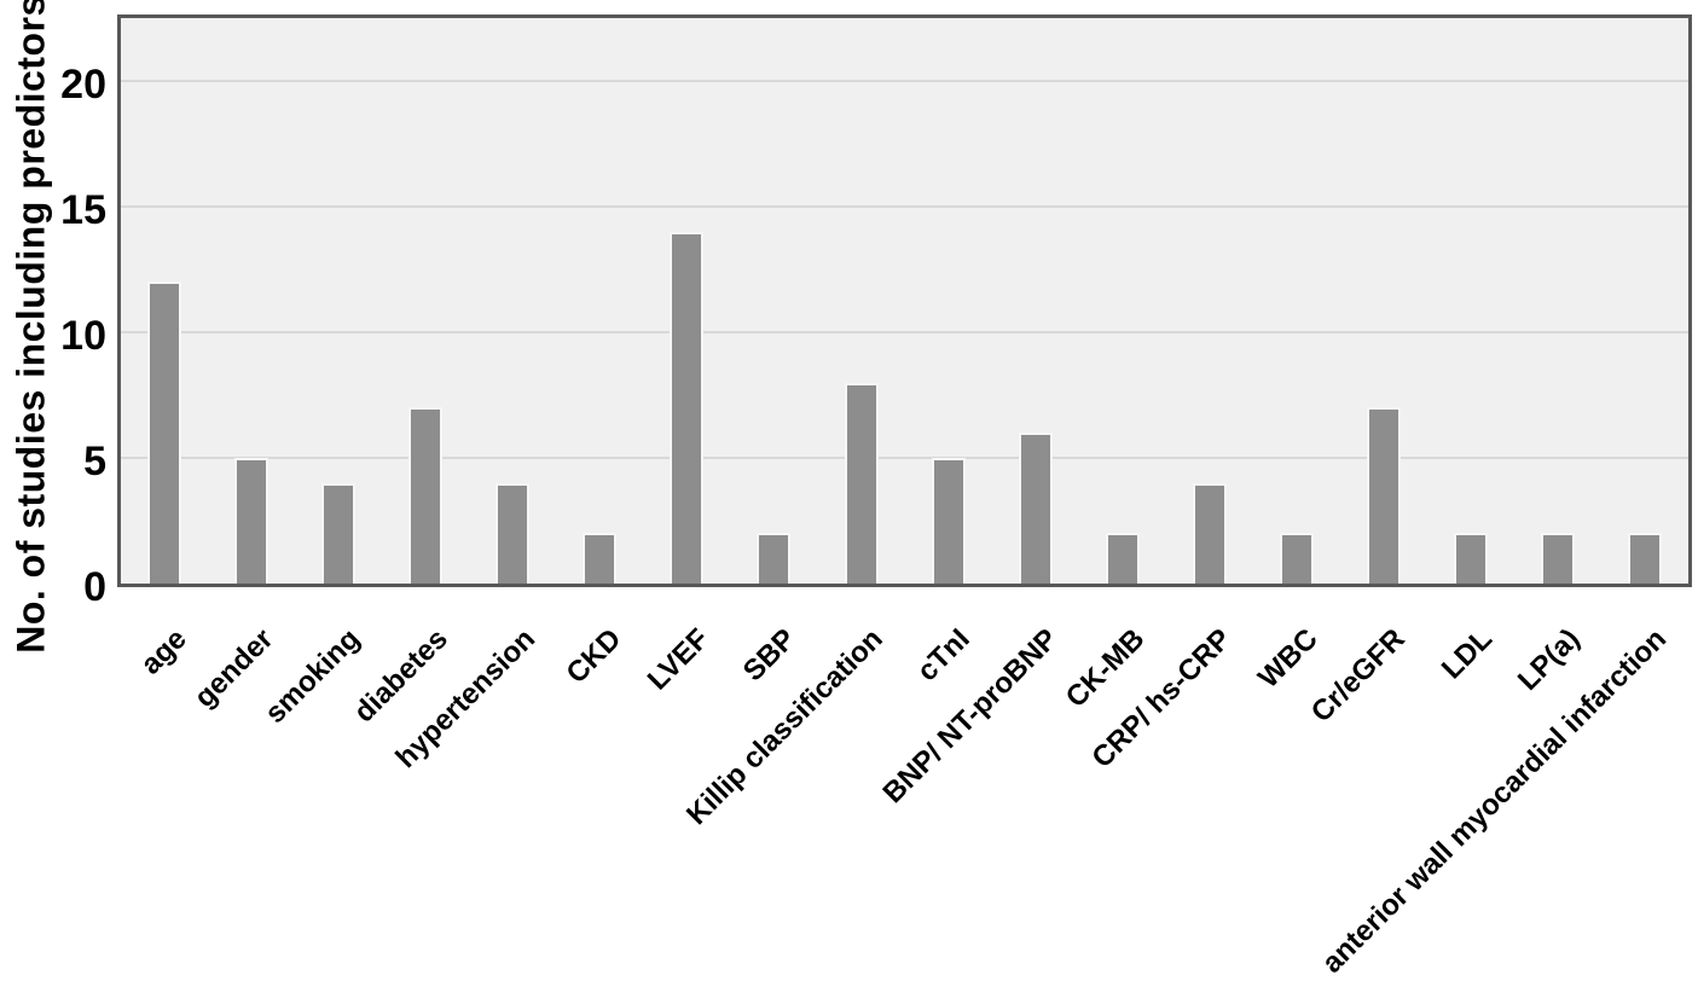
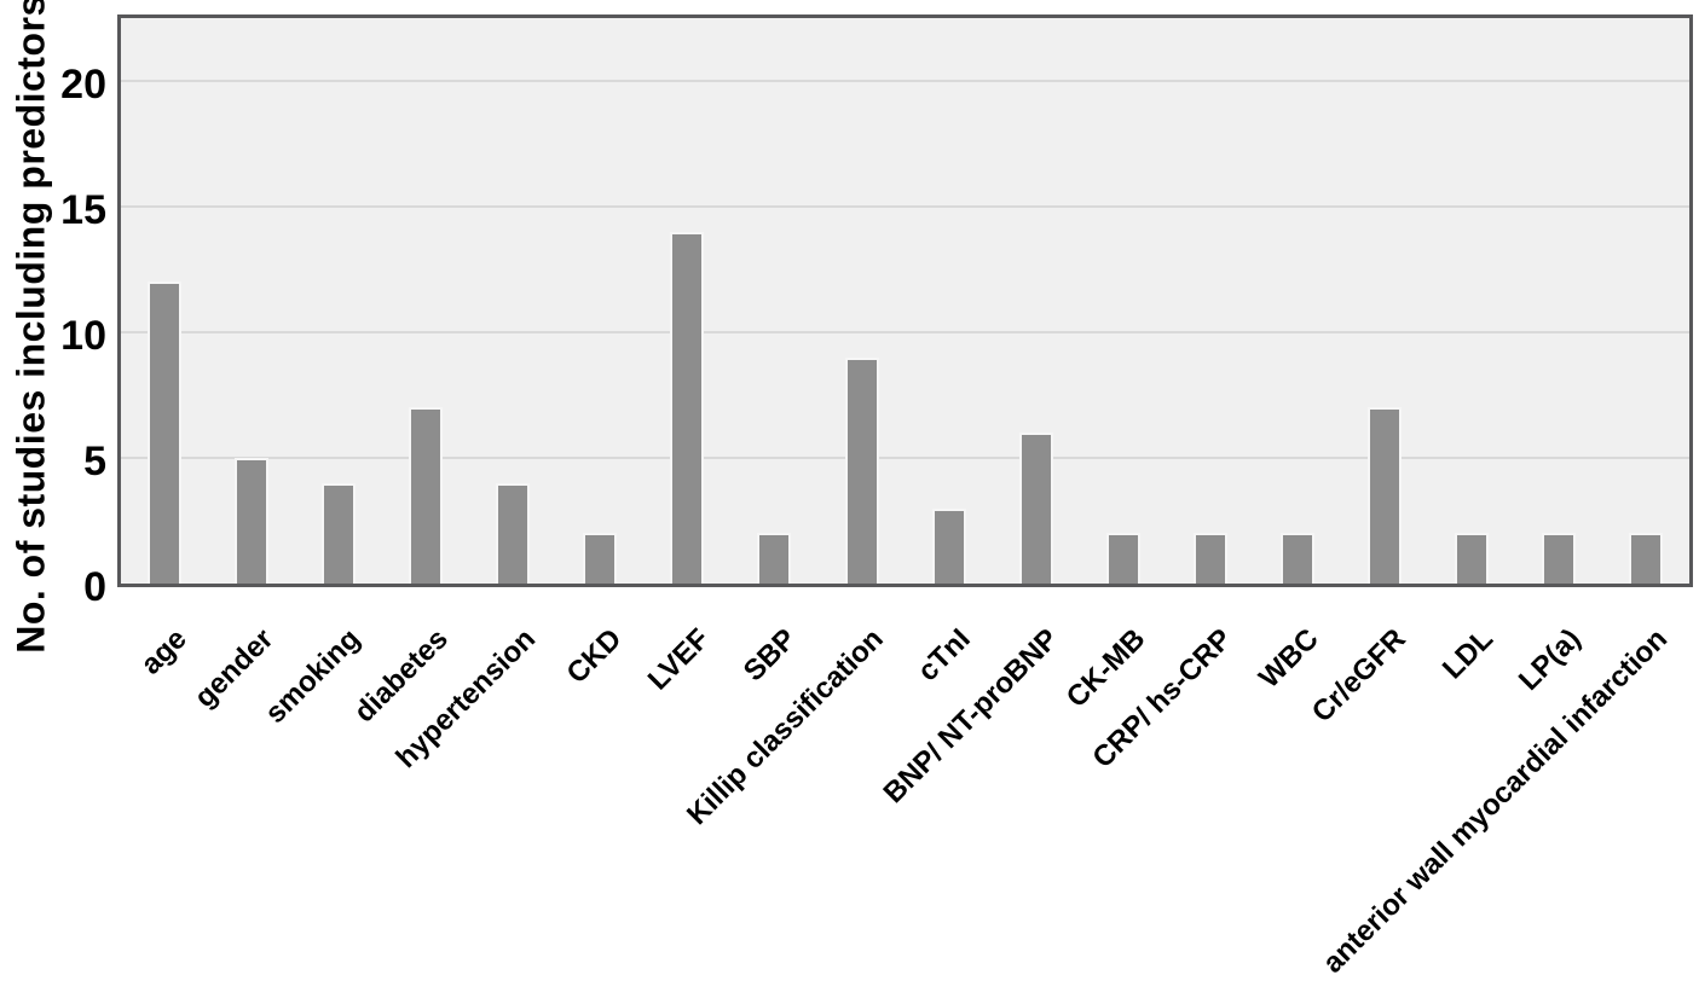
Killip classification: 8 -> 9
cTnI: 5 -> 3
CRP/ hs-CRP: 4 -> 2
